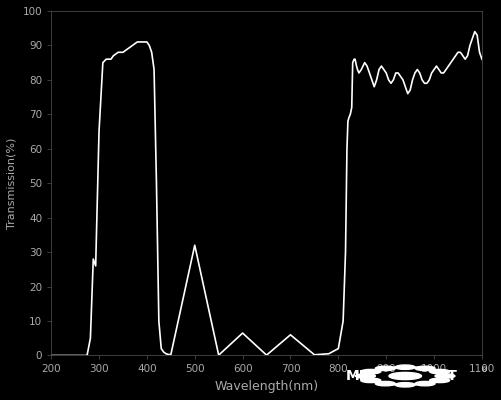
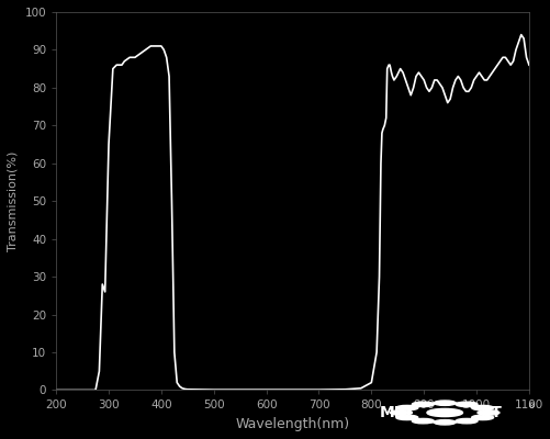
500: 32.0 -> 0.1
600: 6.5 -> 0.1
700: 6.0 -> 0.1
